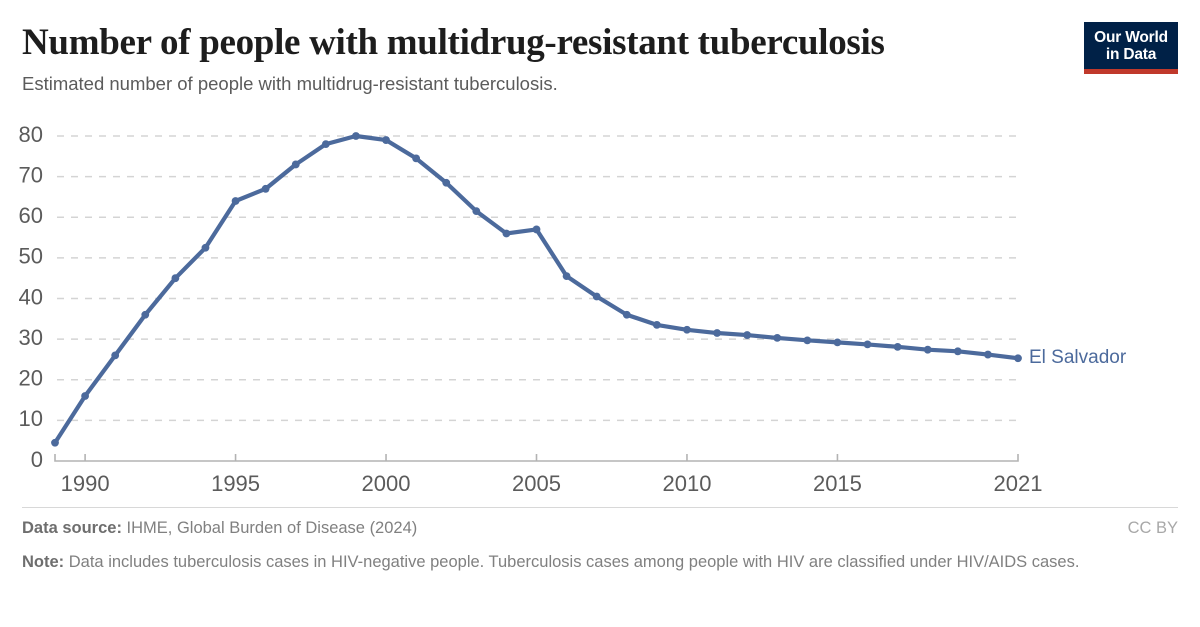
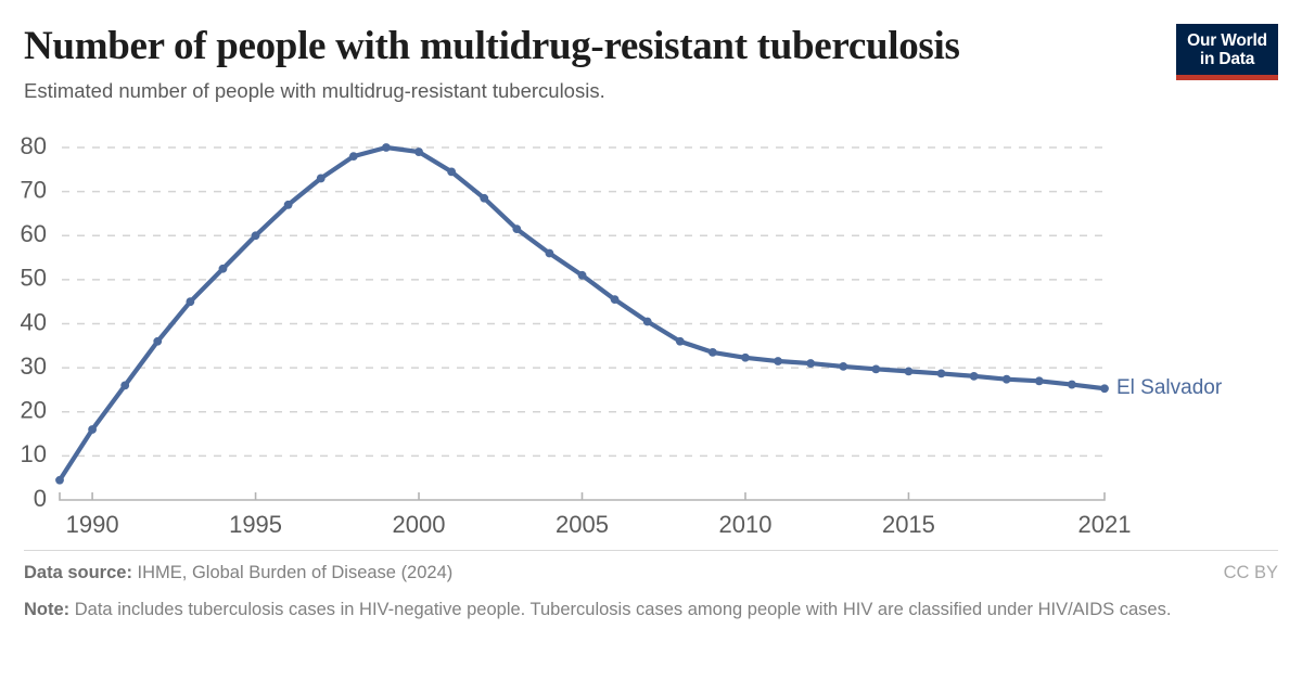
1995: 64 -> 60
2005: 57 -> 51
